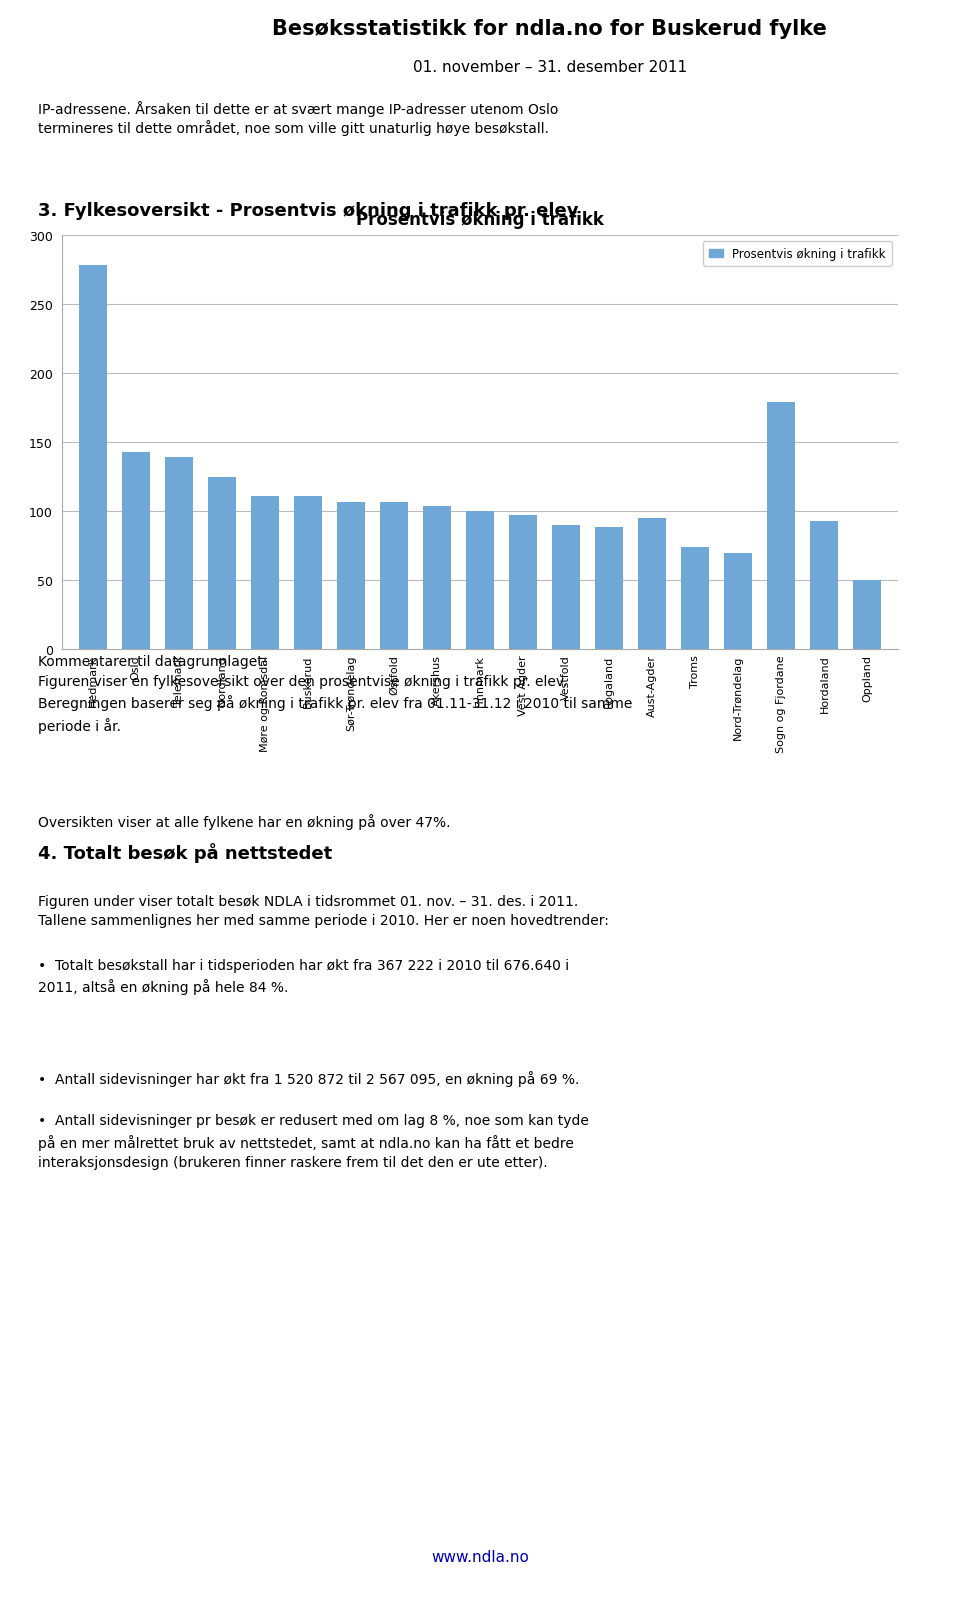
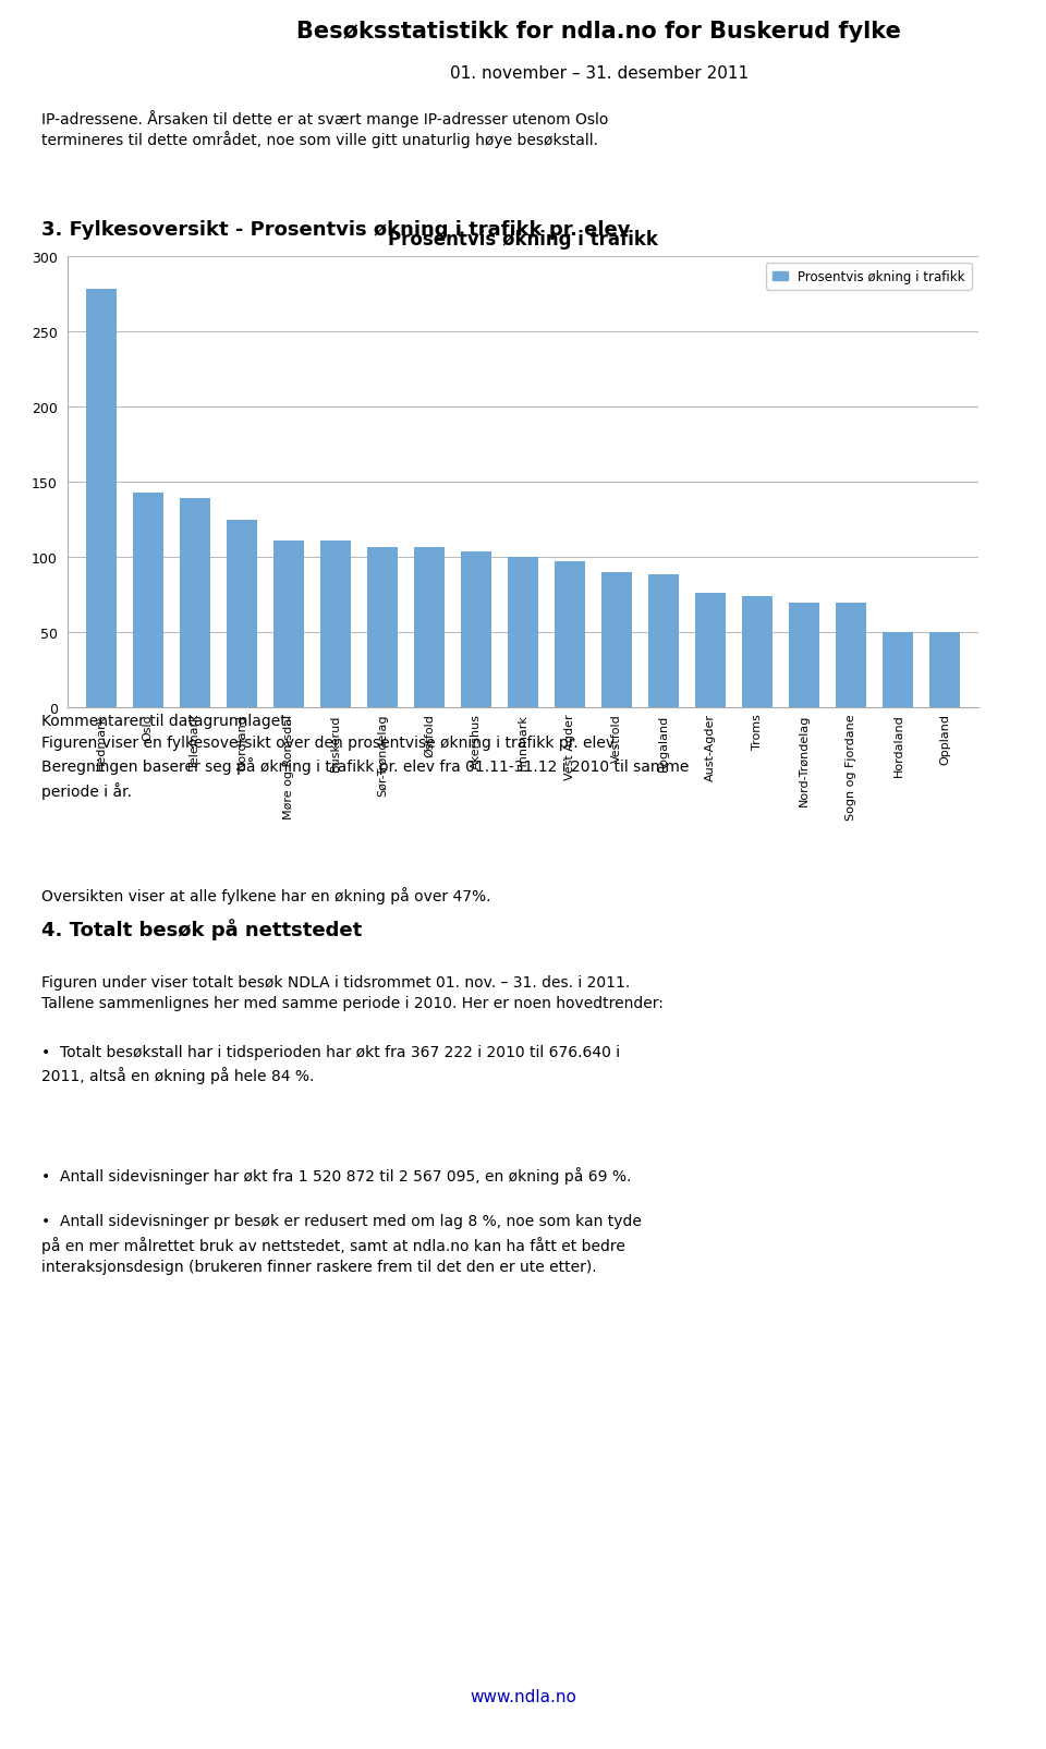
Aust-Agder: 95 -> 76
Sogn og Fjordane: 179 -> 70
Hordaland: 93 -> 50
